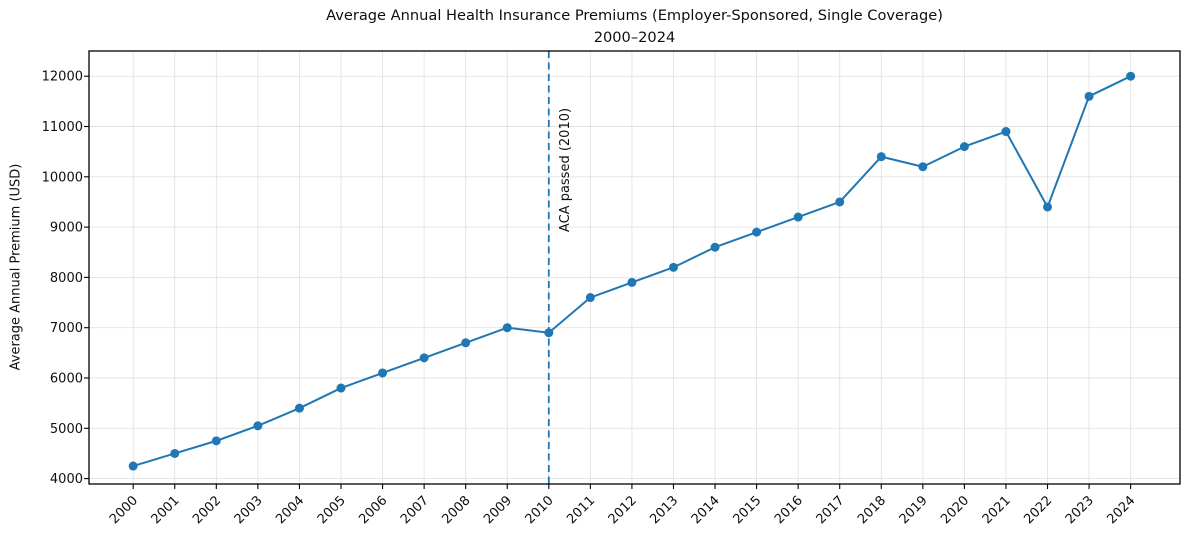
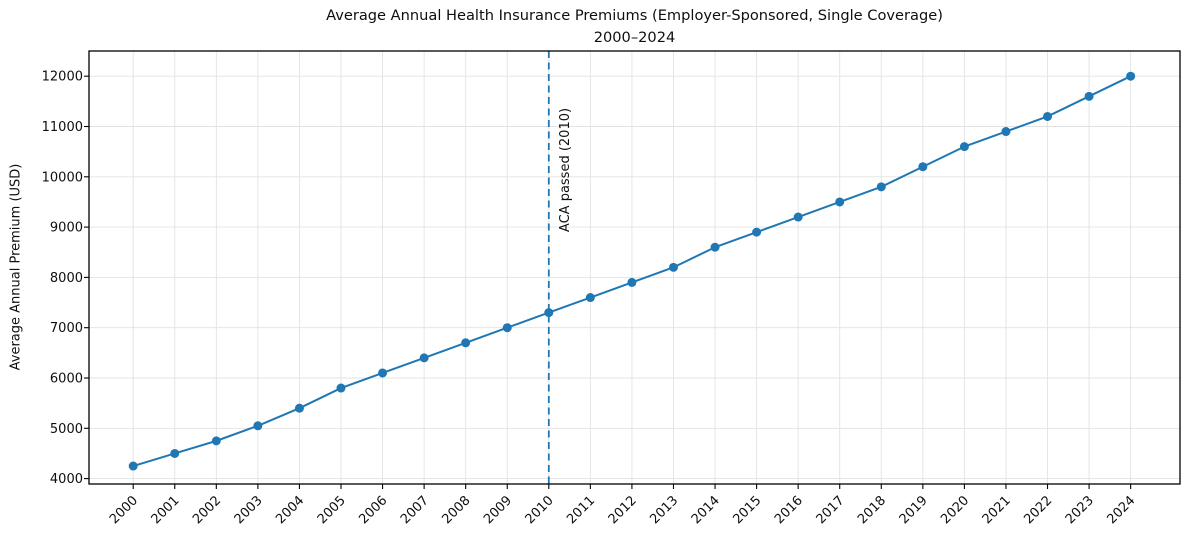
2010: 6900 -> 7300
2018: 10400 -> 9800
2022: 9400 -> 11200
